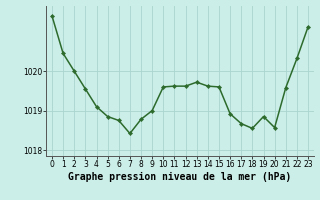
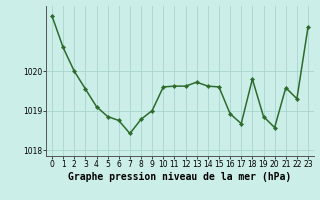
1: 1020.45 -> 1020.60
18: 1018.55 -> 1019.80
22: 1020.32 -> 1019.30
